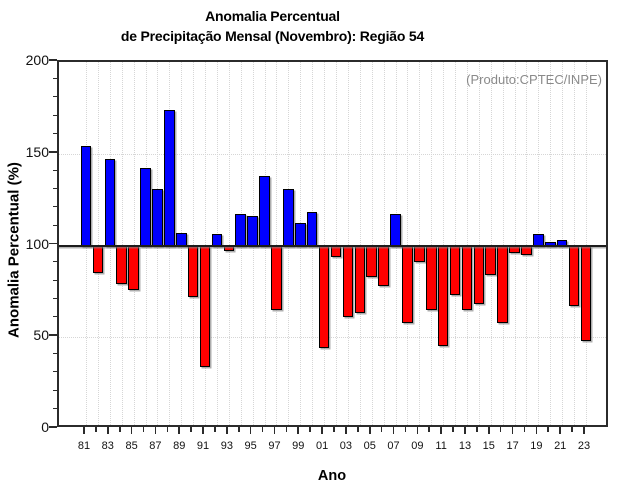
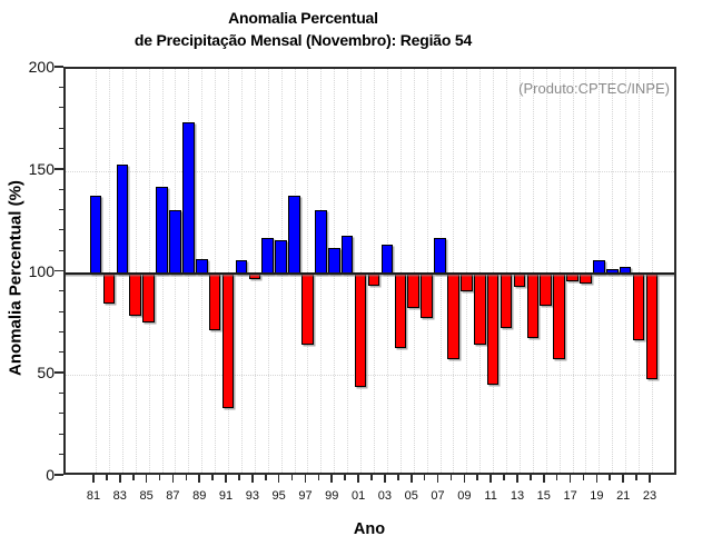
81: 154 -> 138
83: 147 -> 153
03: 61 -> 114
13: 65 -> 93
